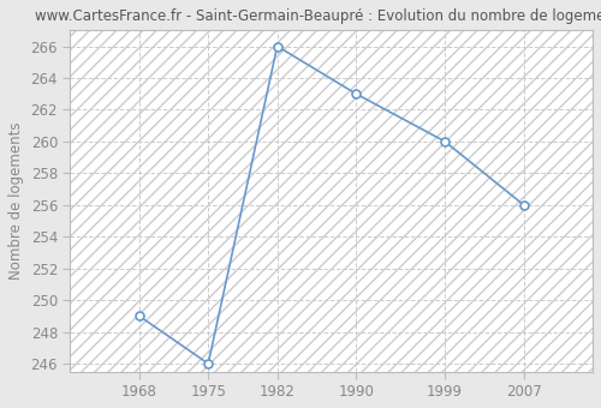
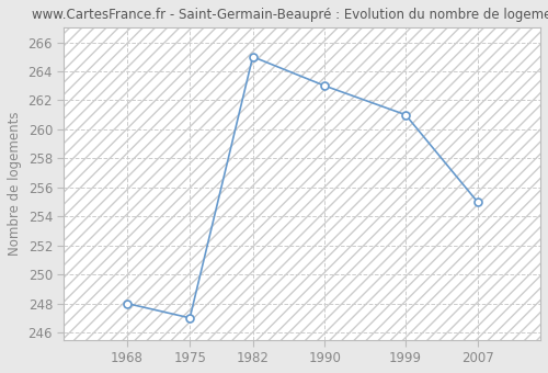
1968: 249 -> 248
1975: 246 -> 247
1982: 266 -> 265
1999: 260 -> 261
2007: 256 -> 255
